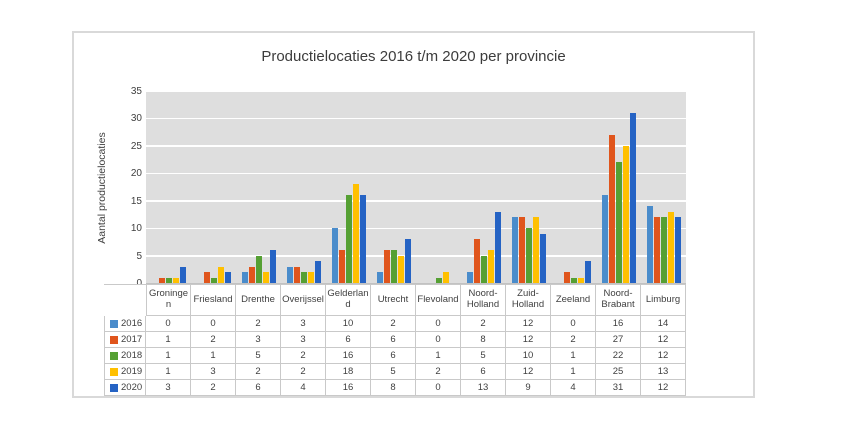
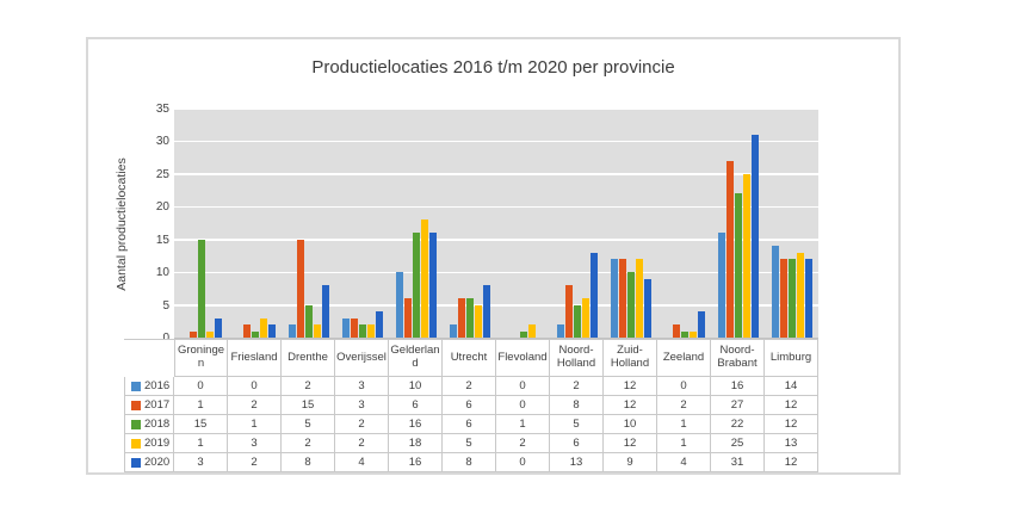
2018/Groningen: 1 -> 15
2017/Drenthe: 3 -> 15
2020/Drenthe: 6 -> 8
